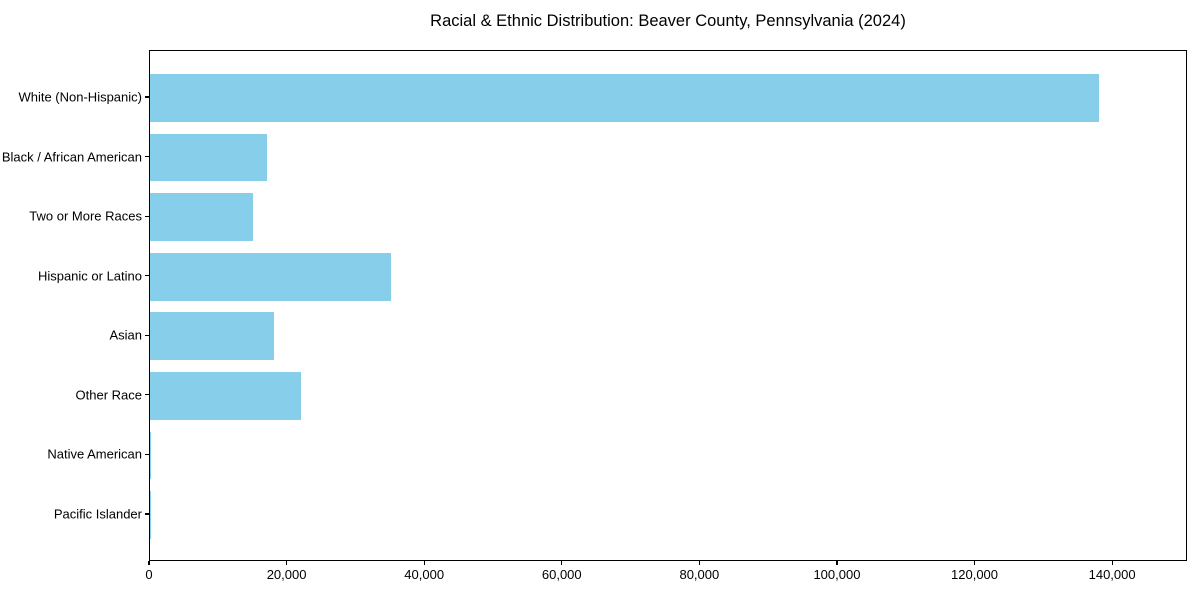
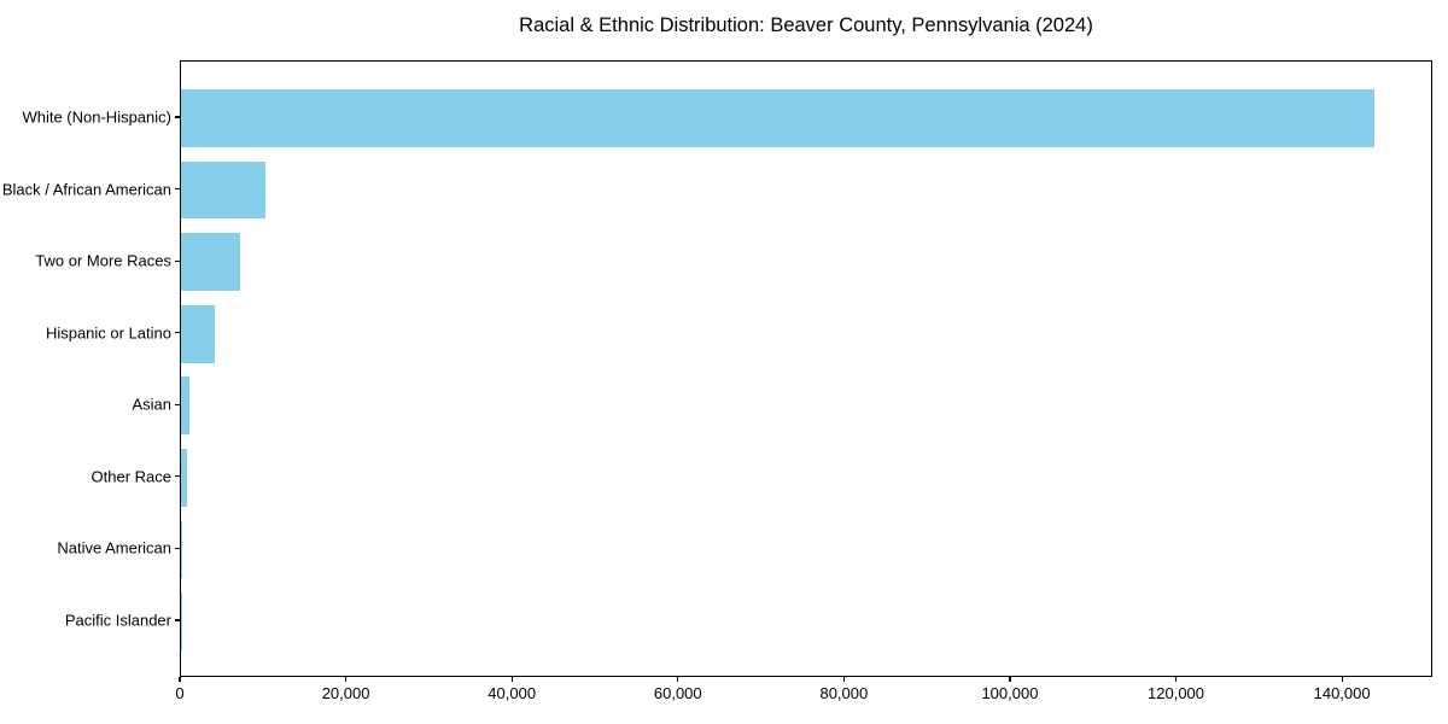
White (Non-Hispanic): 138000 -> 144000
Black / African American: 17000 -> 10000
Two or More Races: 15000 -> 7000
Hispanic or Latino: 35000 -> 4000
Asian: 18000 -> 1000
Other Race: 22000 -> 1000
